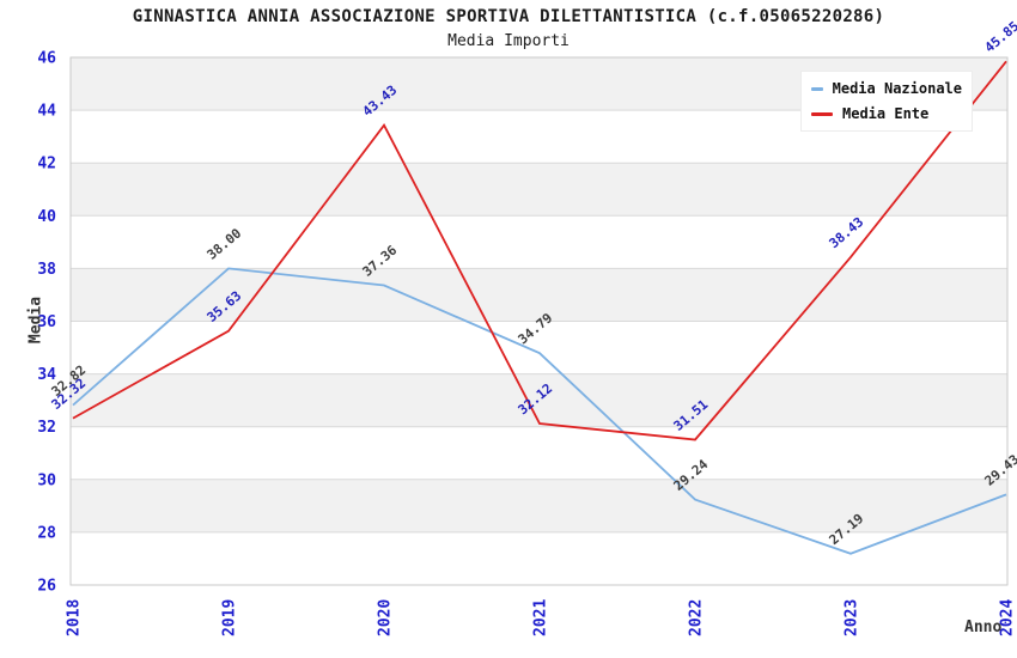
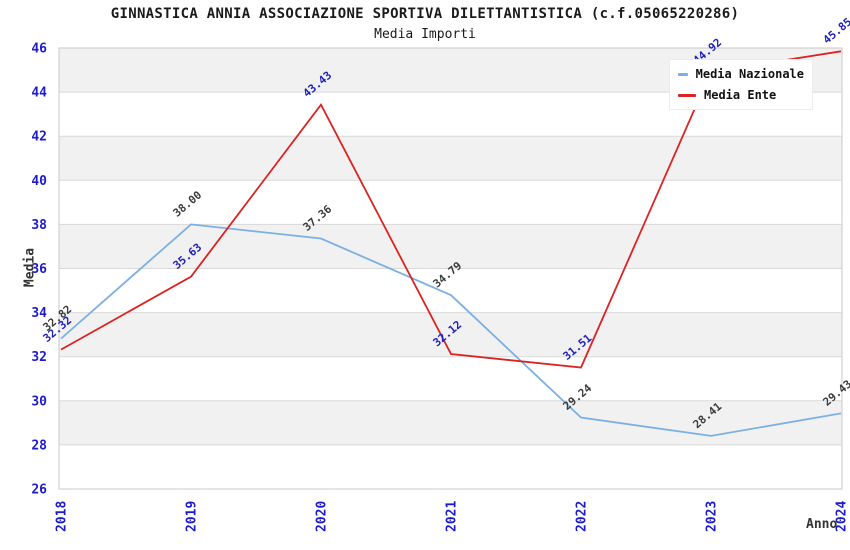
Media Nazionale/2023: 27.19 -> 28.41
Media Ente/2023: 38.43 -> 44.92
